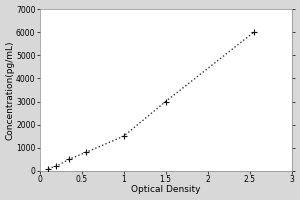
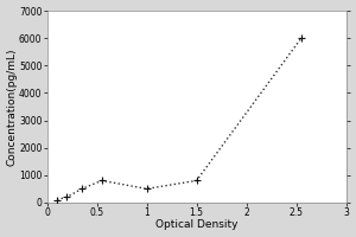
1: 1500 -> 500
1.5: 3000 -> 800
